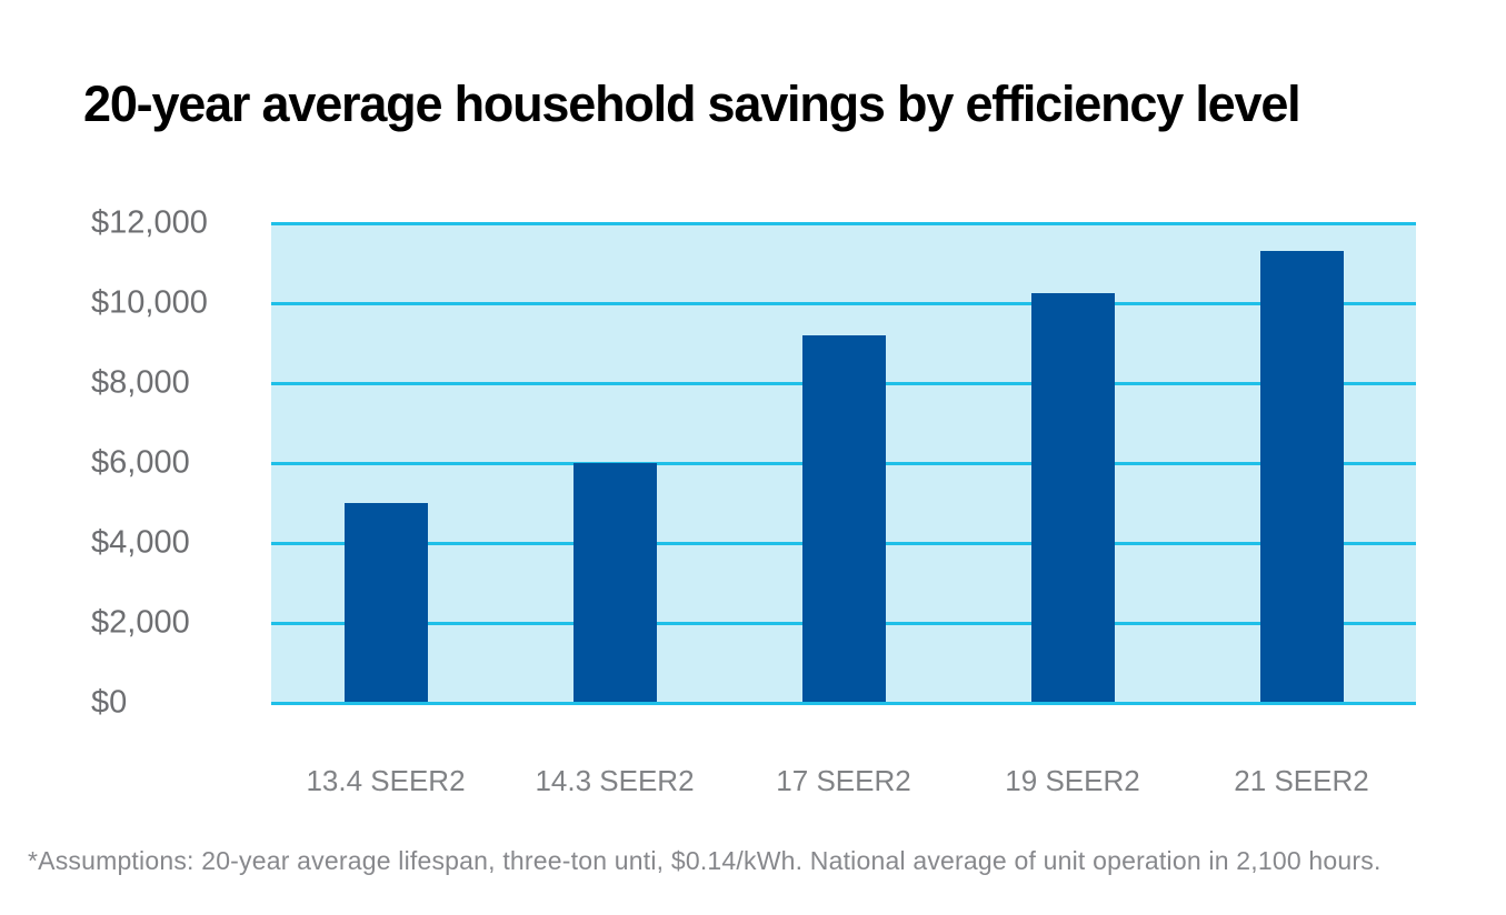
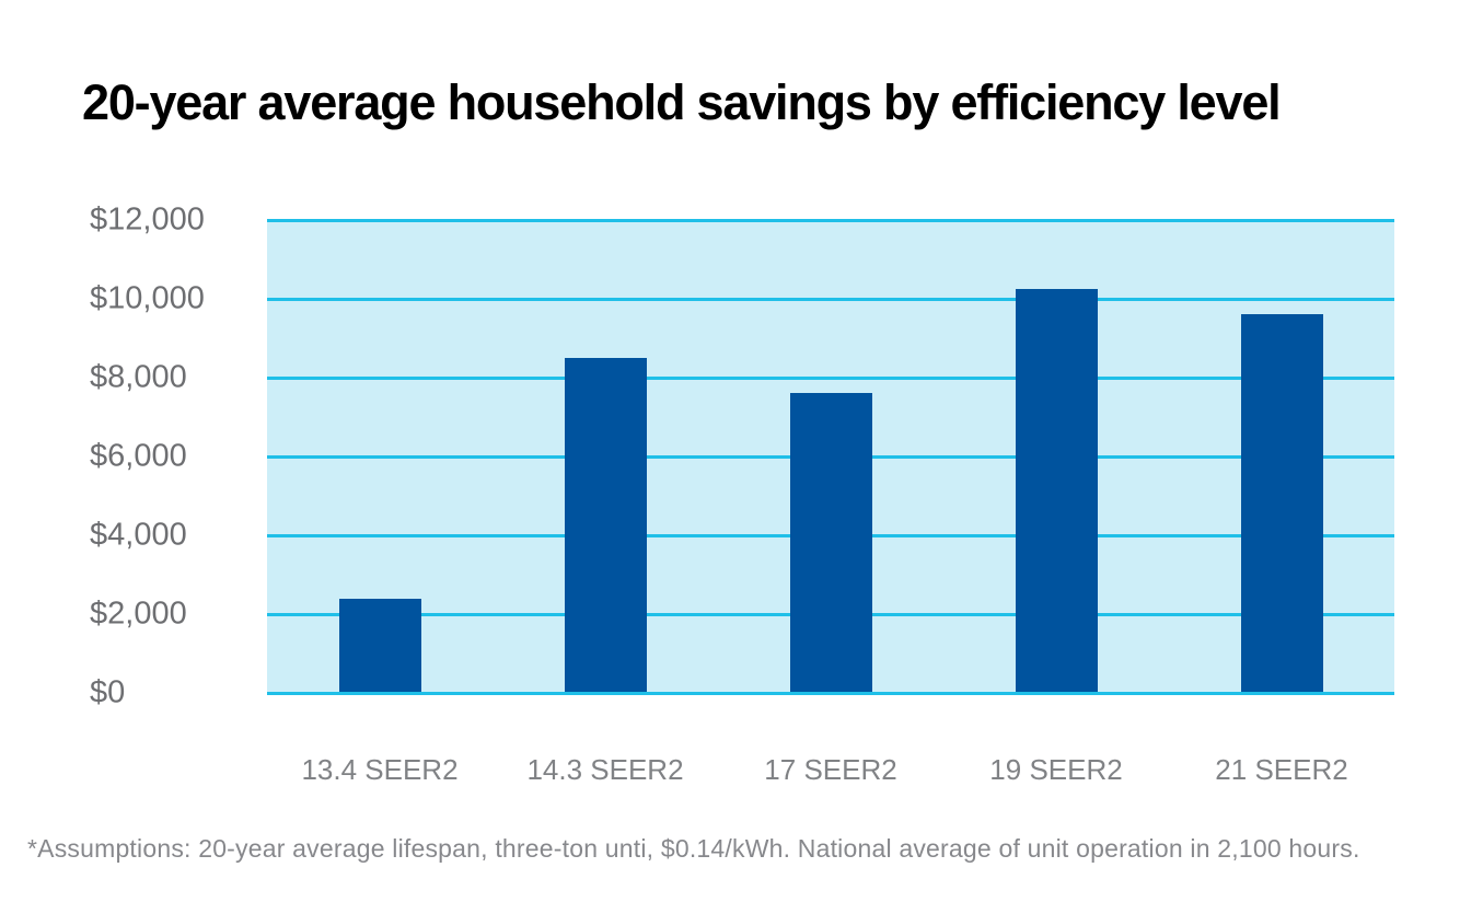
13.4 SEER2: $5000 -> $2400
14.3 SEER2: $6000 -> $8500
17 SEER2: $9200 -> $7600
21 SEER2: $11300 -> $9600
